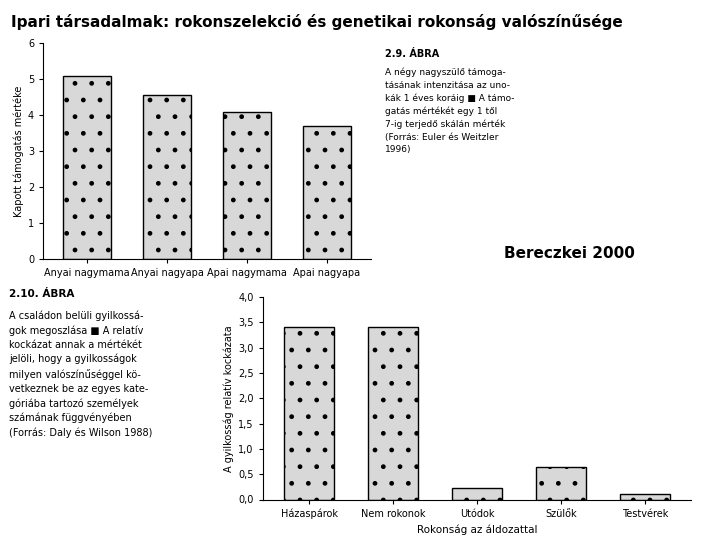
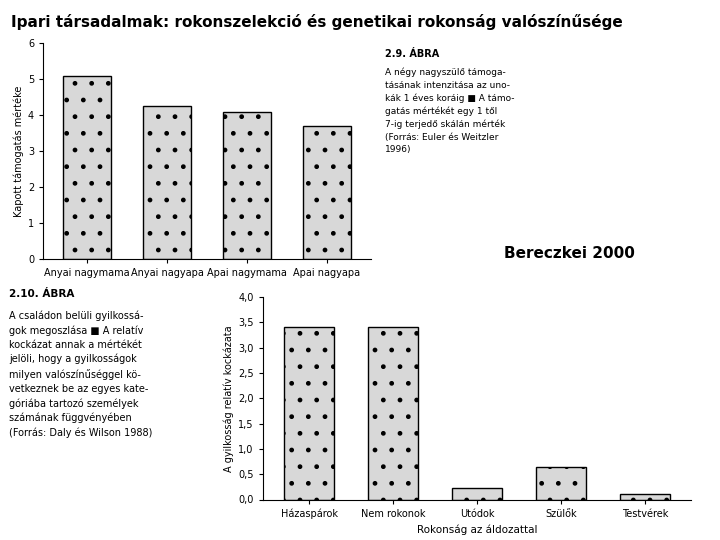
Anyai nagyapa: 4.55 -> 4.25
